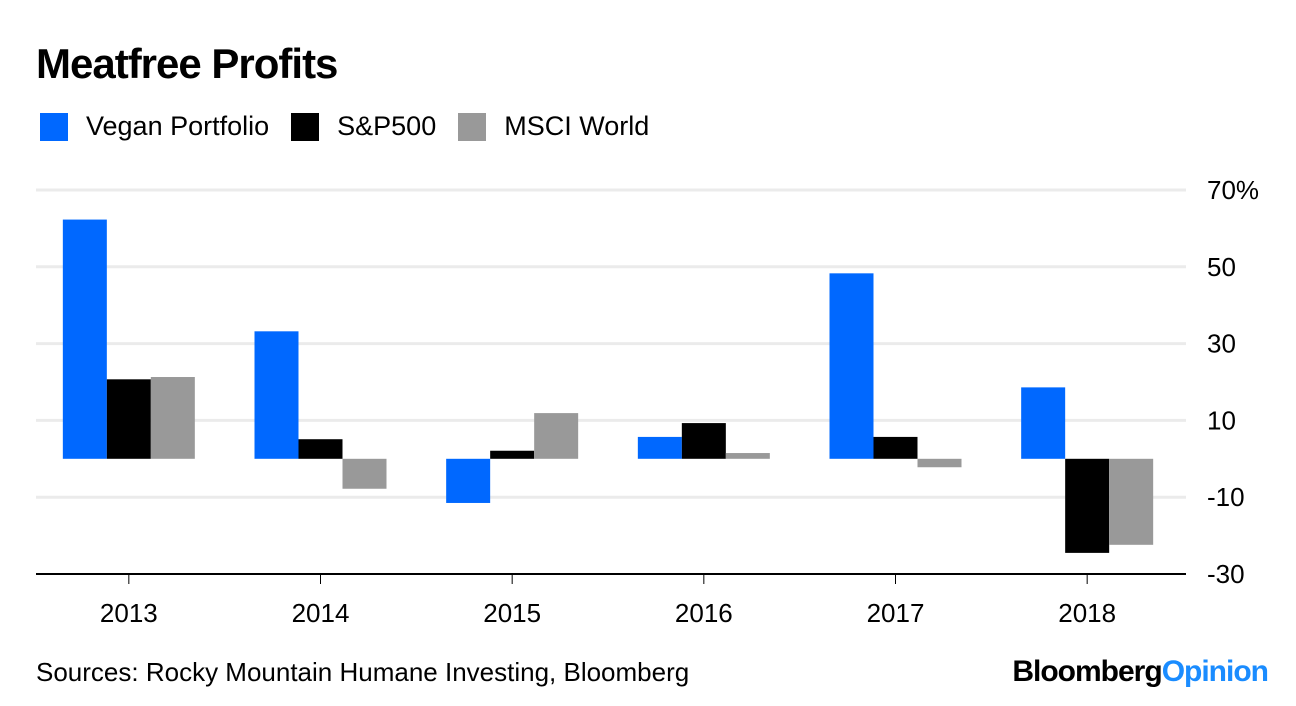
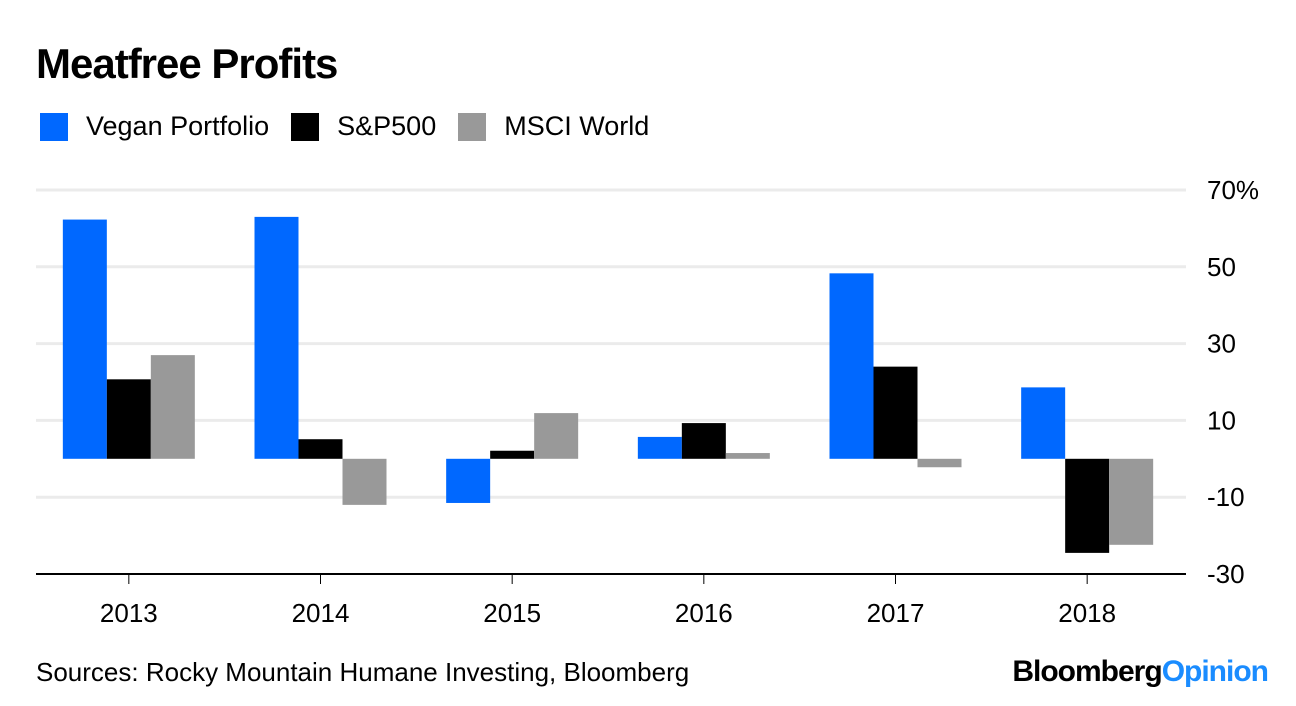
MSCI World/2013: 21% -> 27%
Vegan Portfolio/2014: 33% -> 63%
MSCI World/2014: -8% -> -12%
S&P500/2017: 6% -> 24%
